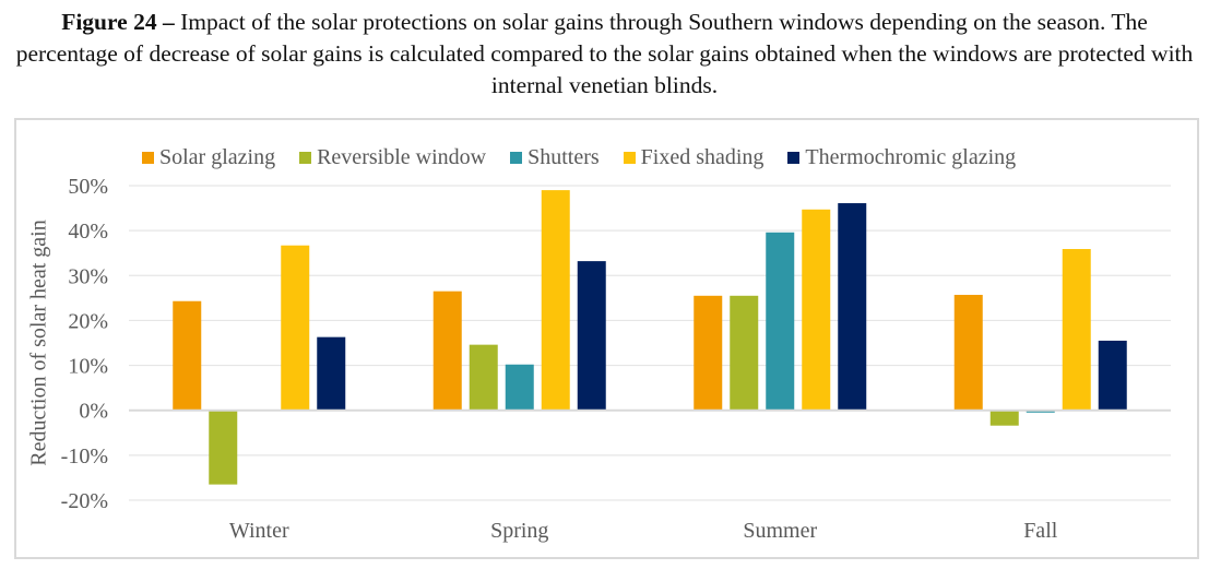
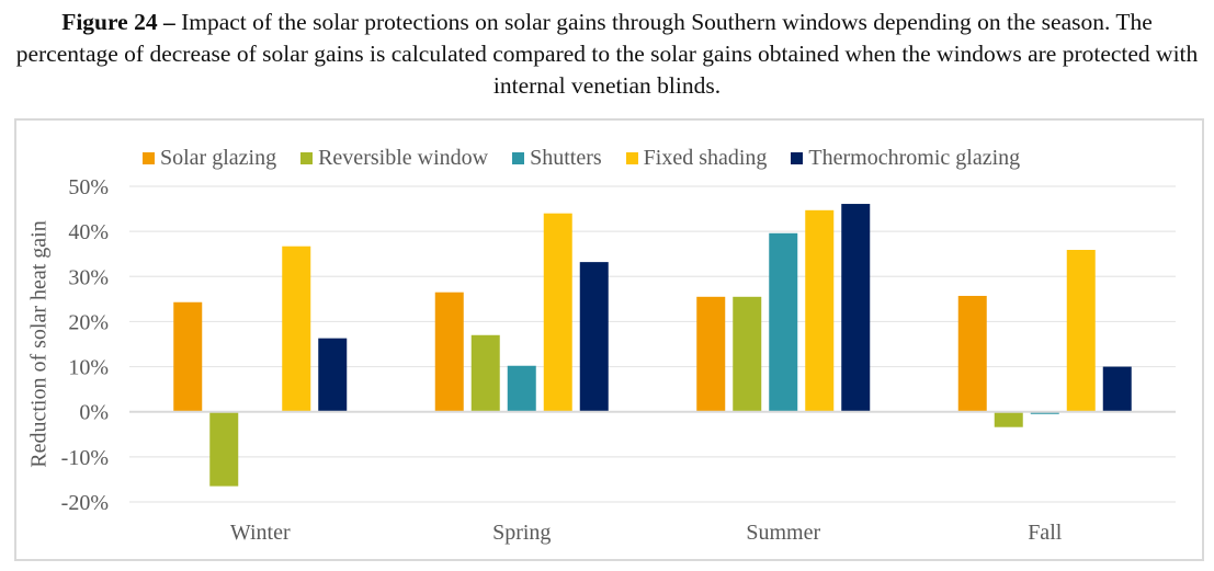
Reversible window/Spring: 15% -> 17%
Fixed shading/Spring: 49% -> 44%
Thermochromic glazing/Fall: 15% -> 10%
